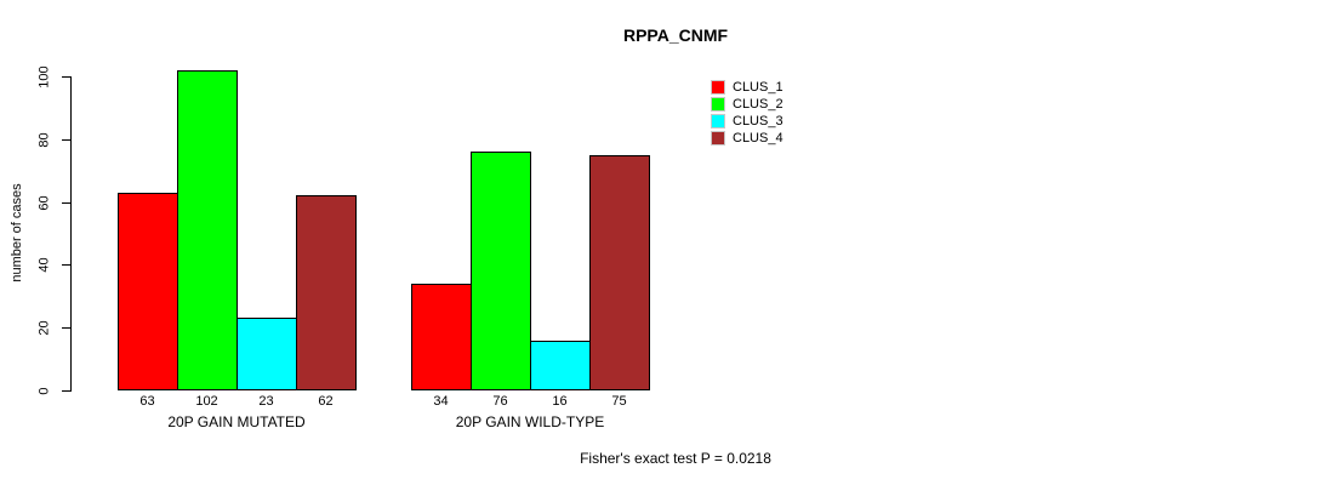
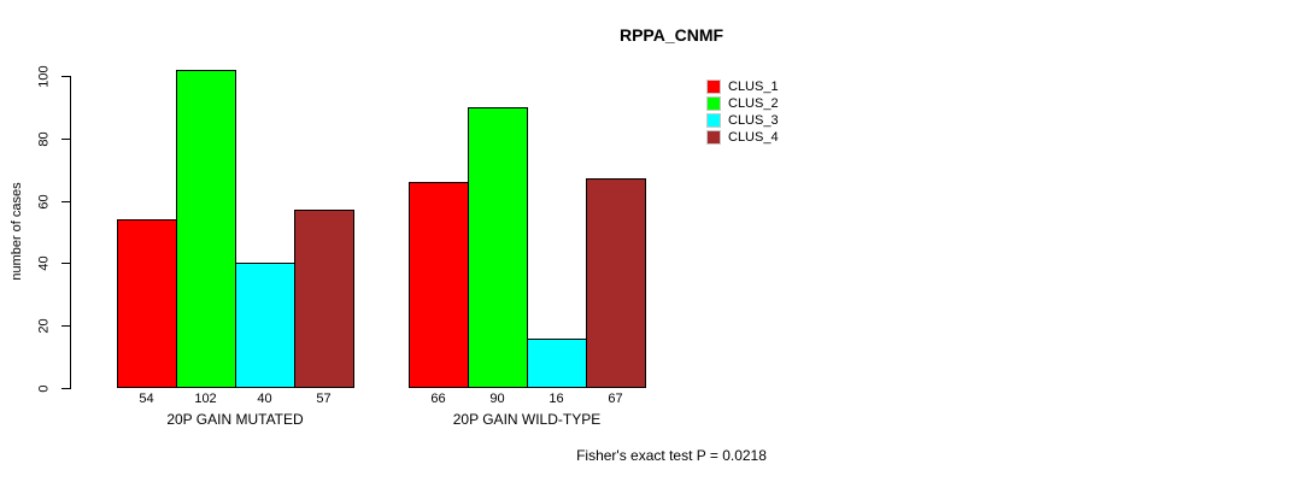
CLUS_1/20P GAIN MUTATED: 63 -> 54
CLUS_3/20P GAIN MUTATED: 23 -> 40
CLUS_4/20P GAIN MUTATED: 62 -> 57
CLUS_1/20P GAIN WILD-TYPE: 34 -> 66
CLUS_2/20P GAIN WILD-TYPE: 76 -> 90
CLUS_4/20P GAIN WILD-TYPE: 75 -> 67
